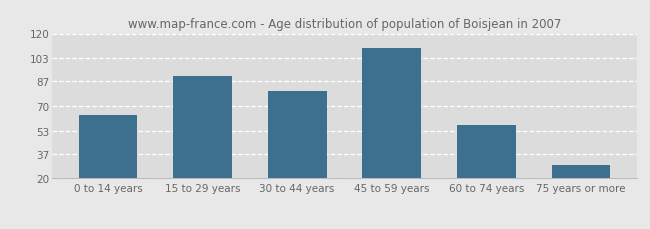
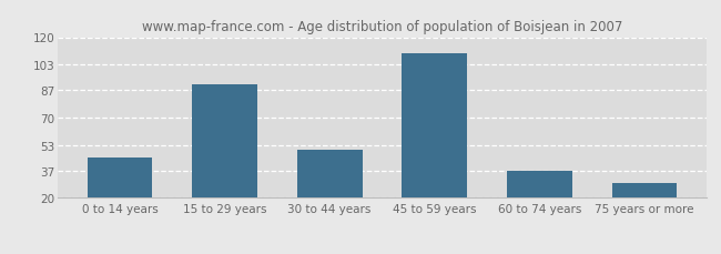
0 to 14 years: 64 -> 45
30 to 44 years: 80 -> 50
60 to 74 years: 57 -> 37
